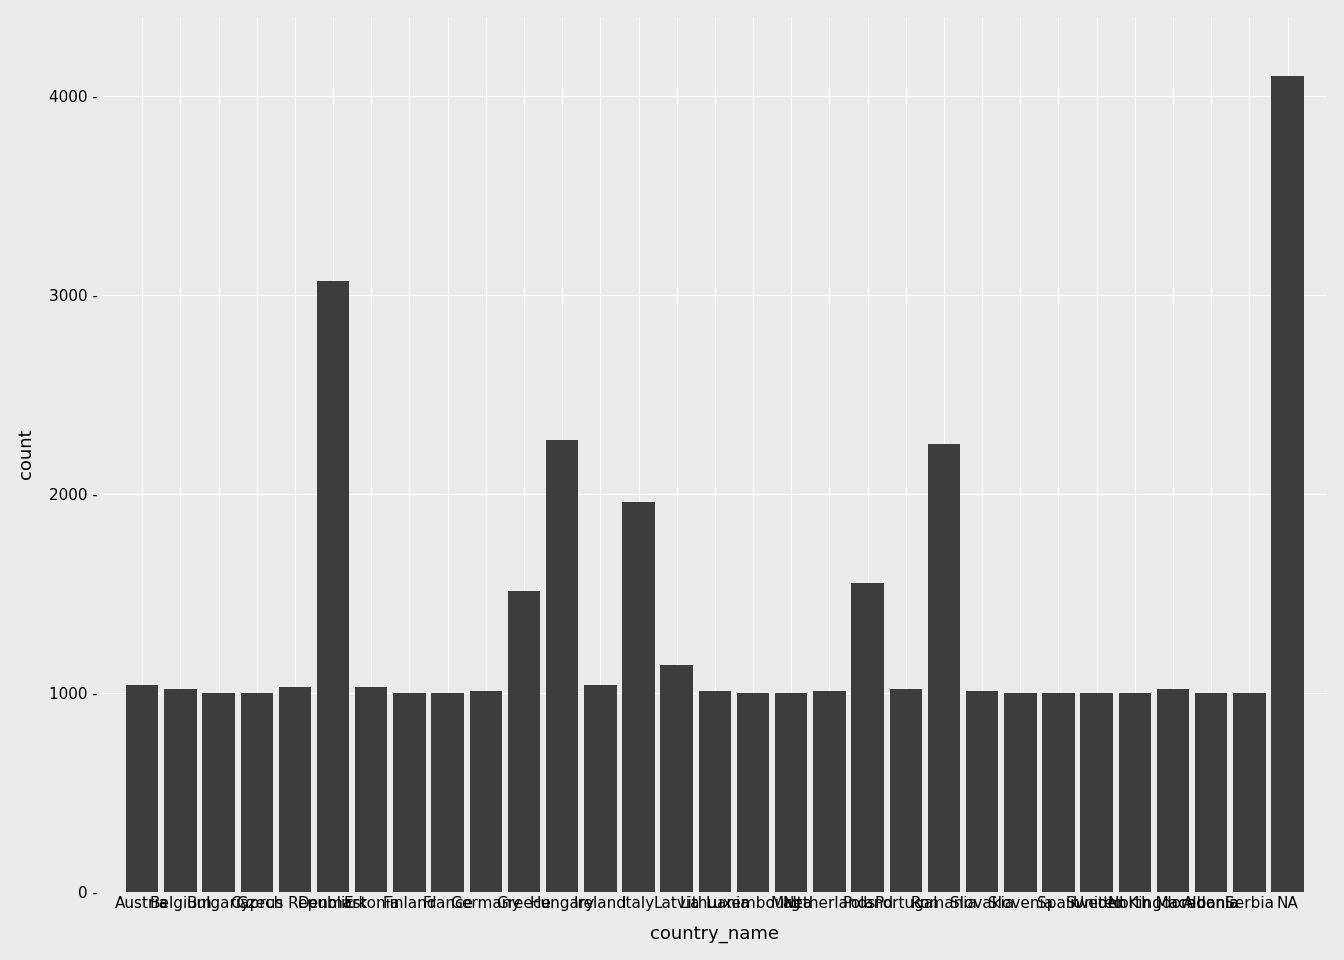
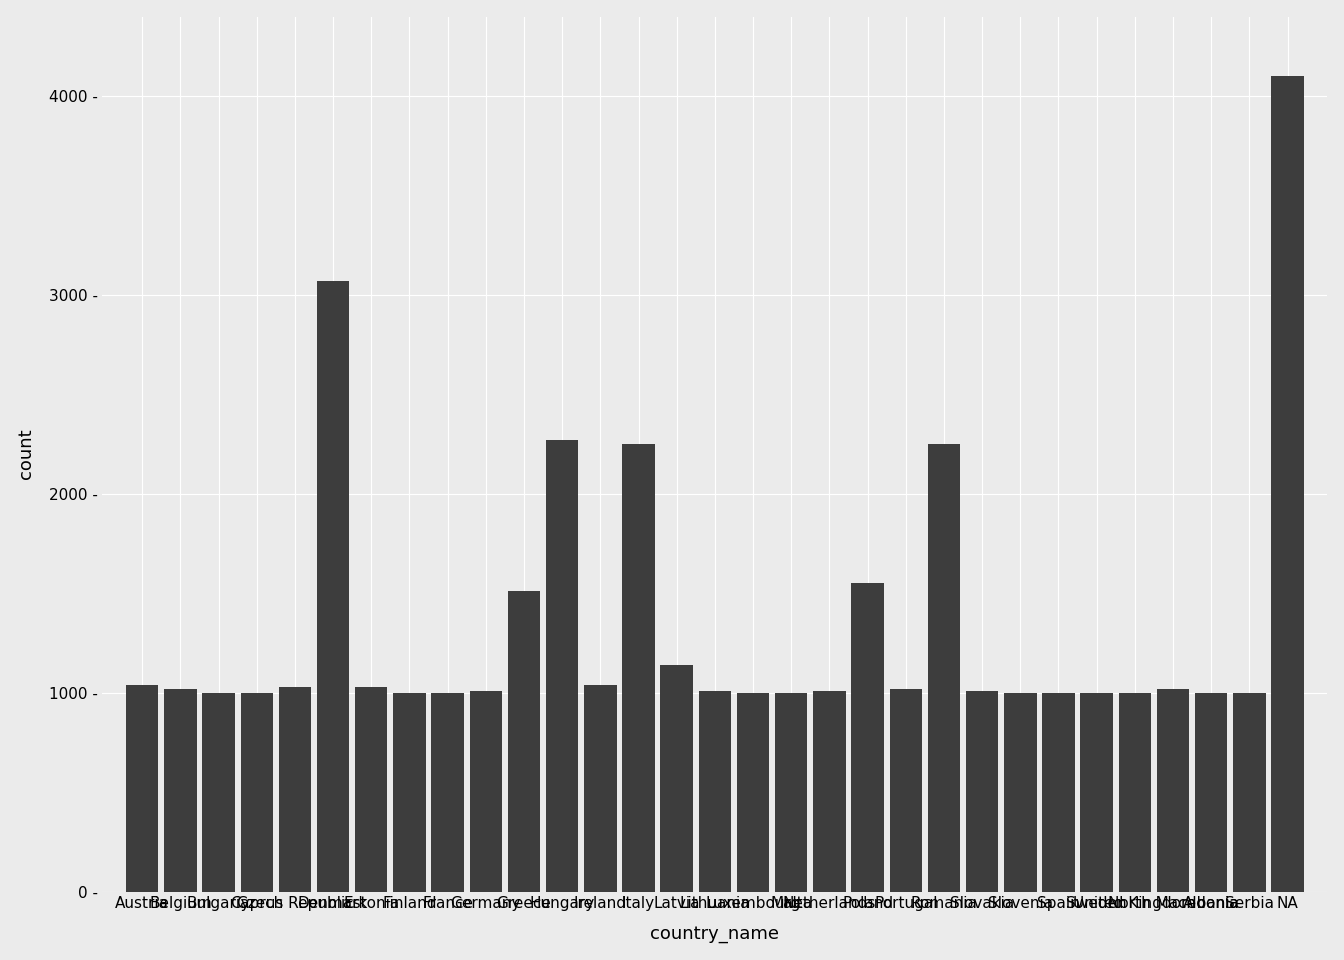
Italy: 1960 - -> 2250 -
